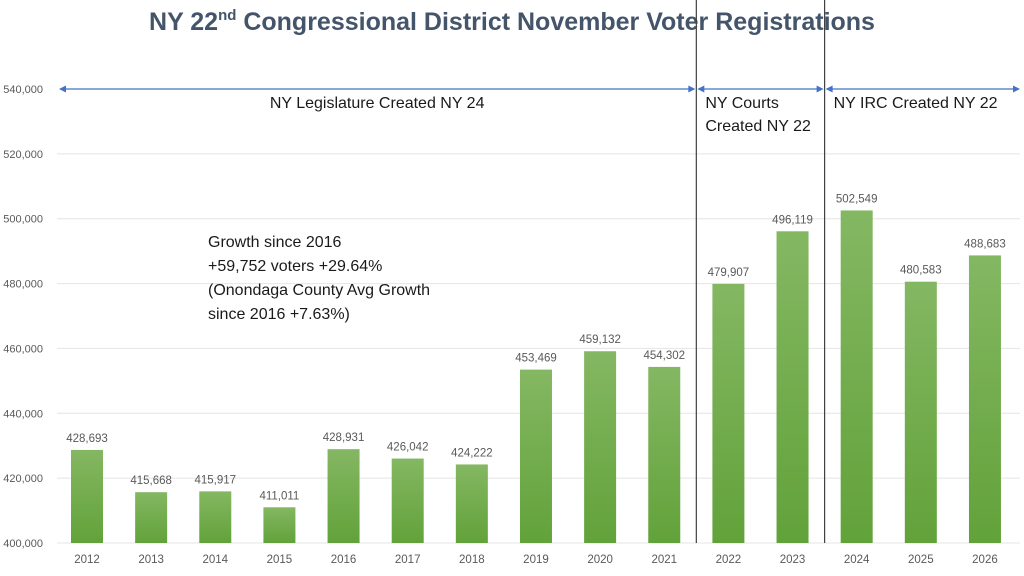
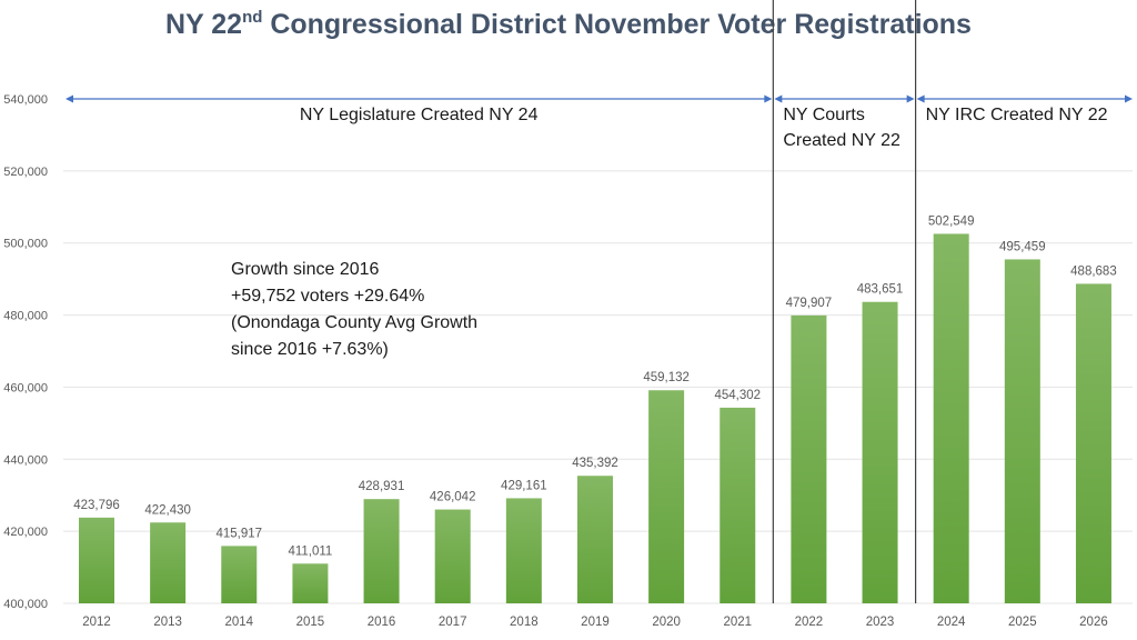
2012: 428,693 -> 423,796
2013: 415,668 -> 422,430
2018: 424,222 -> 429,161
2019: 453,469 -> 435,392
2023: 496,119 -> 483,651
2025: 480,583 -> 495,459
